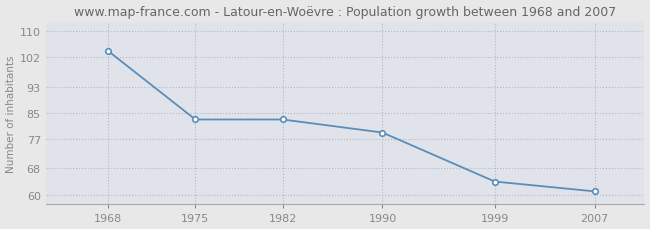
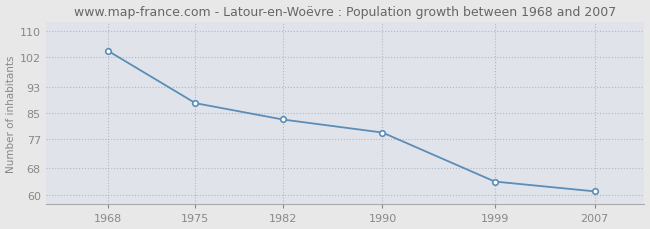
1975: 83 -> 88
